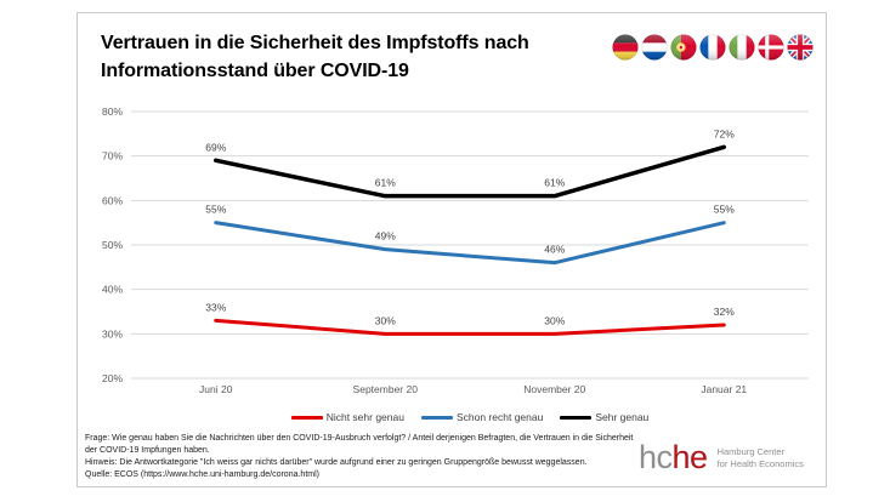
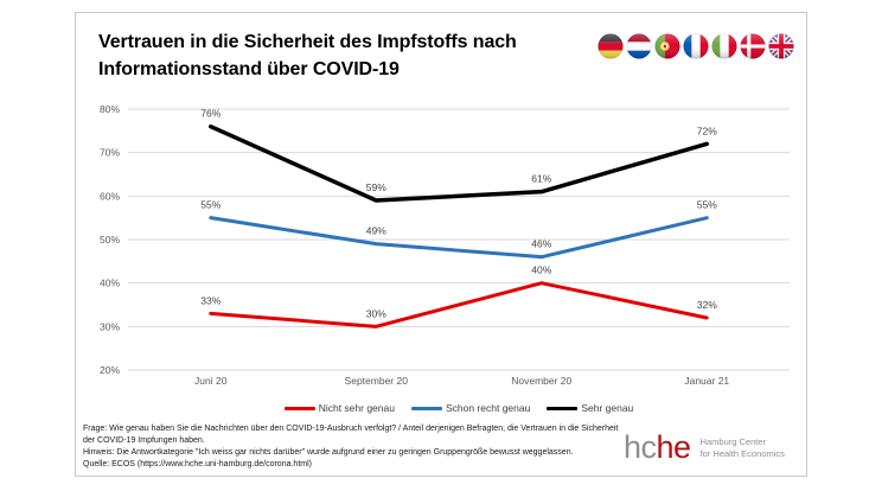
Sehr genau/Juni 20: 69% -> 76%
Sehr genau/September 20: 61% -> 59%
Nicht sehr genau/November 20: 30% -> 40%
